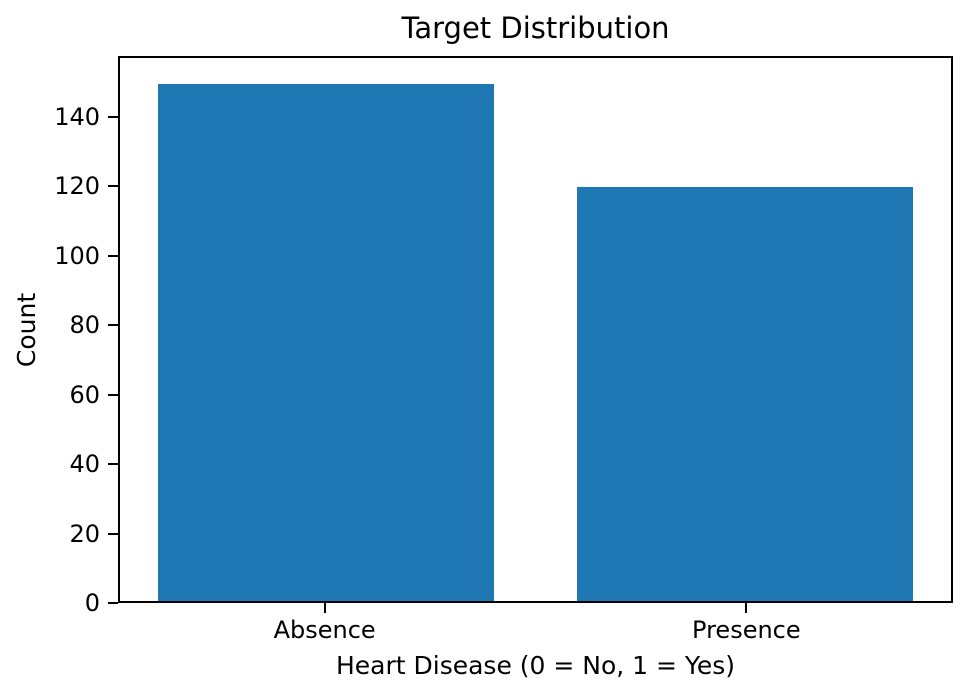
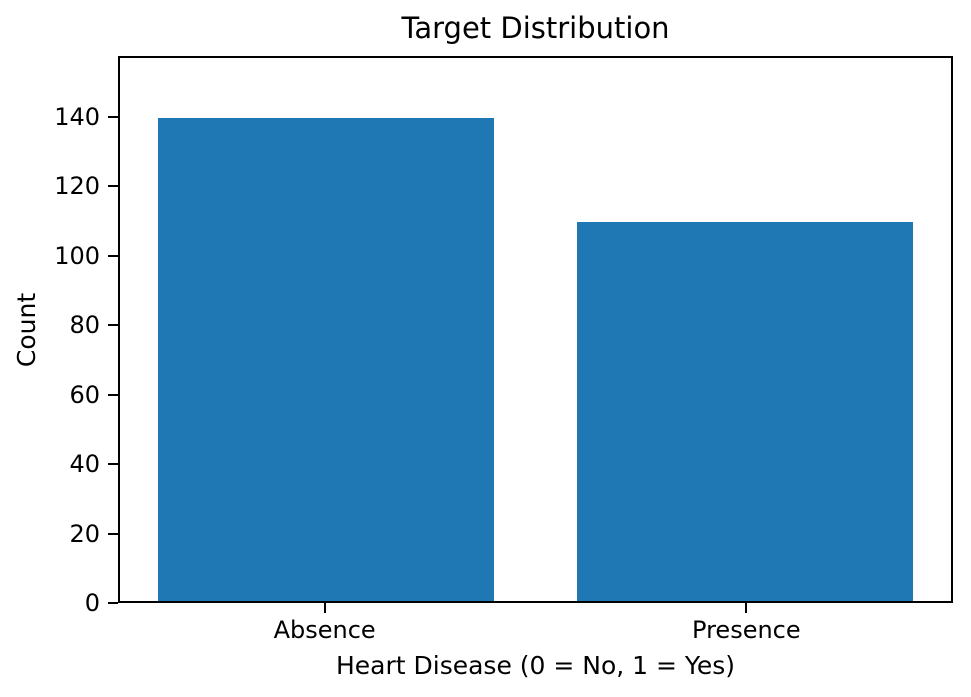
Absence: 150 -> 140
Presence: 120 -> 110
